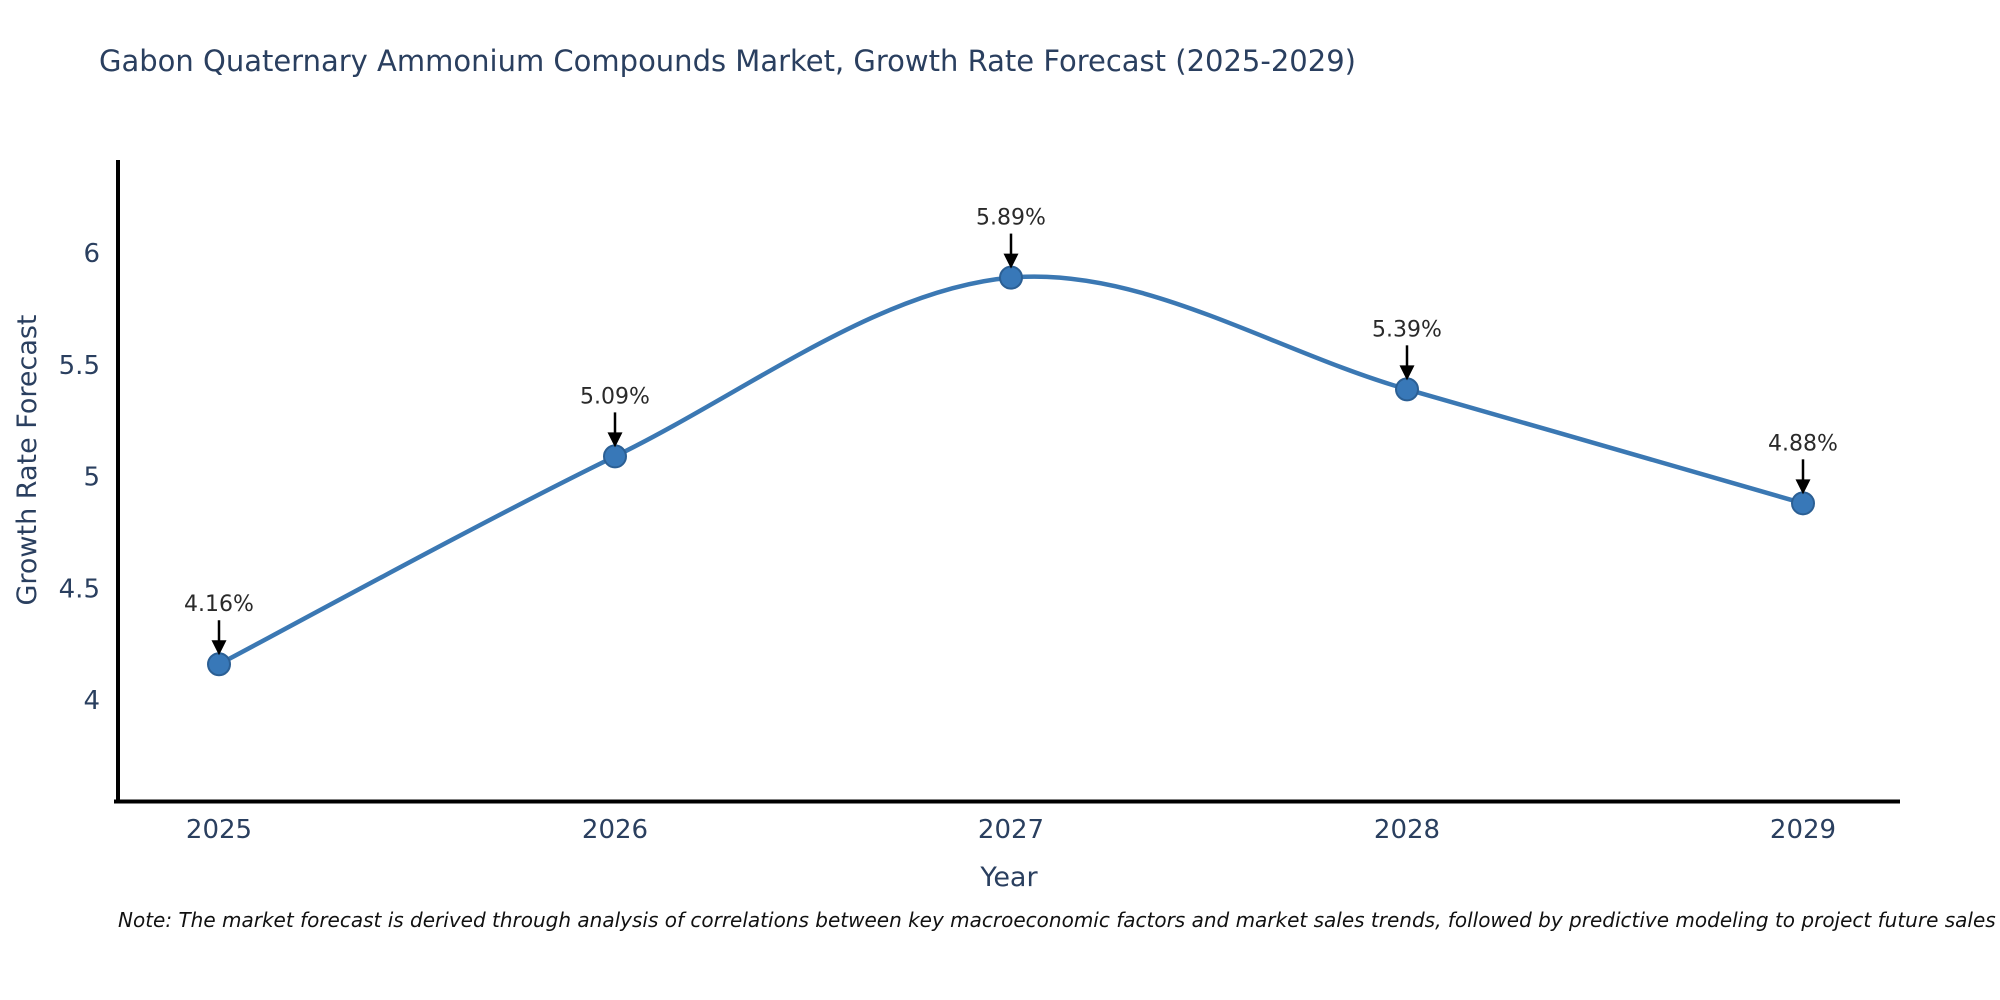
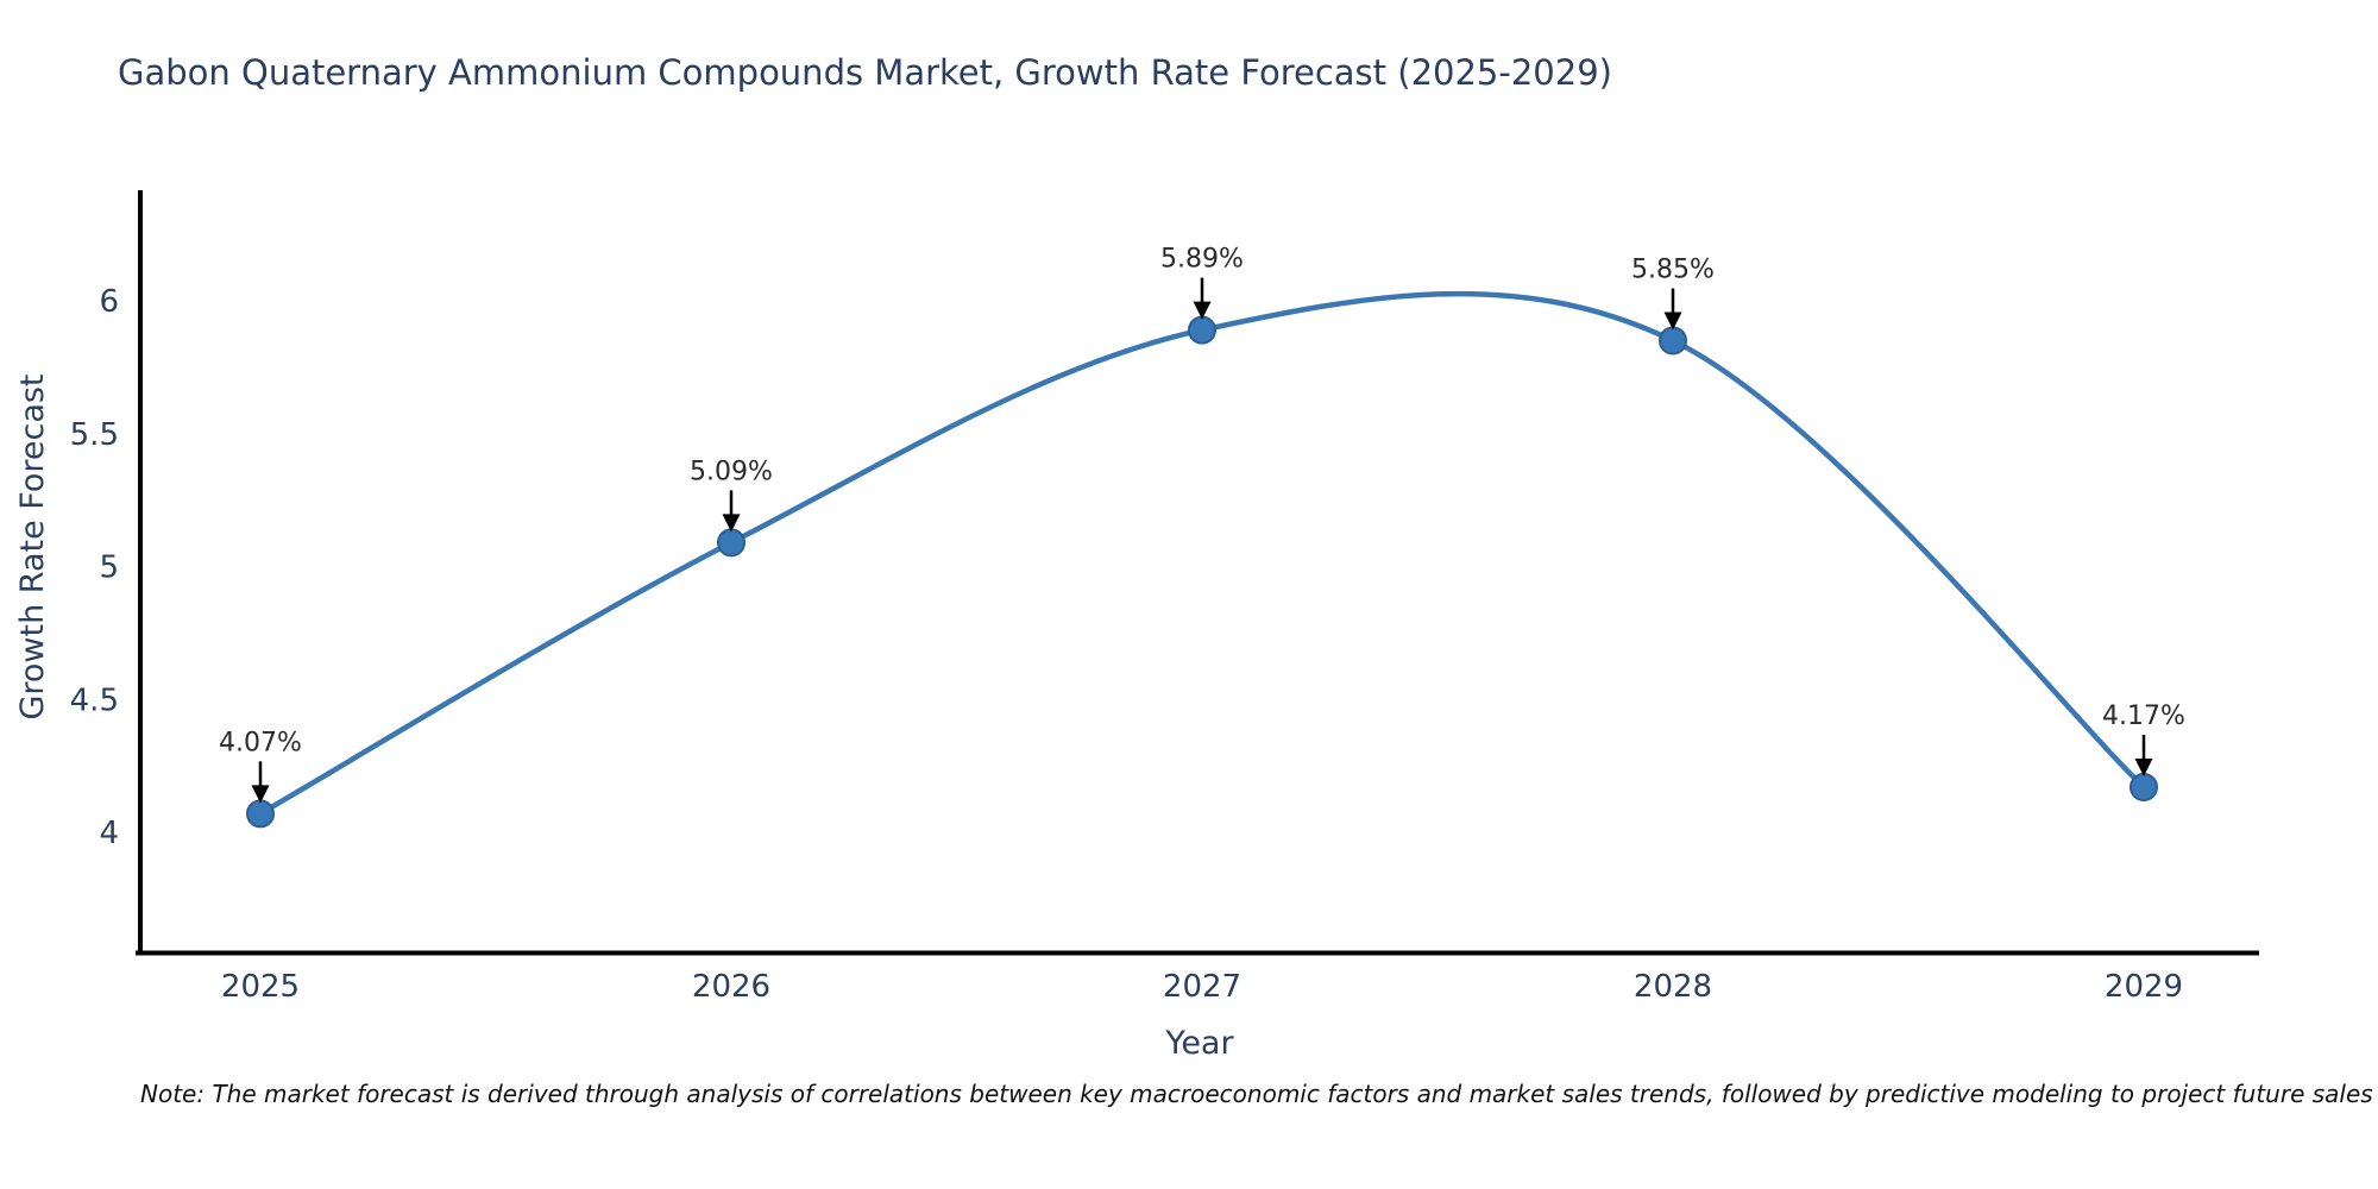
2025: 4.16% -> 4.07%
2028: 5.39% -> 5.85%
2029: 4.88% -> 4.17%
